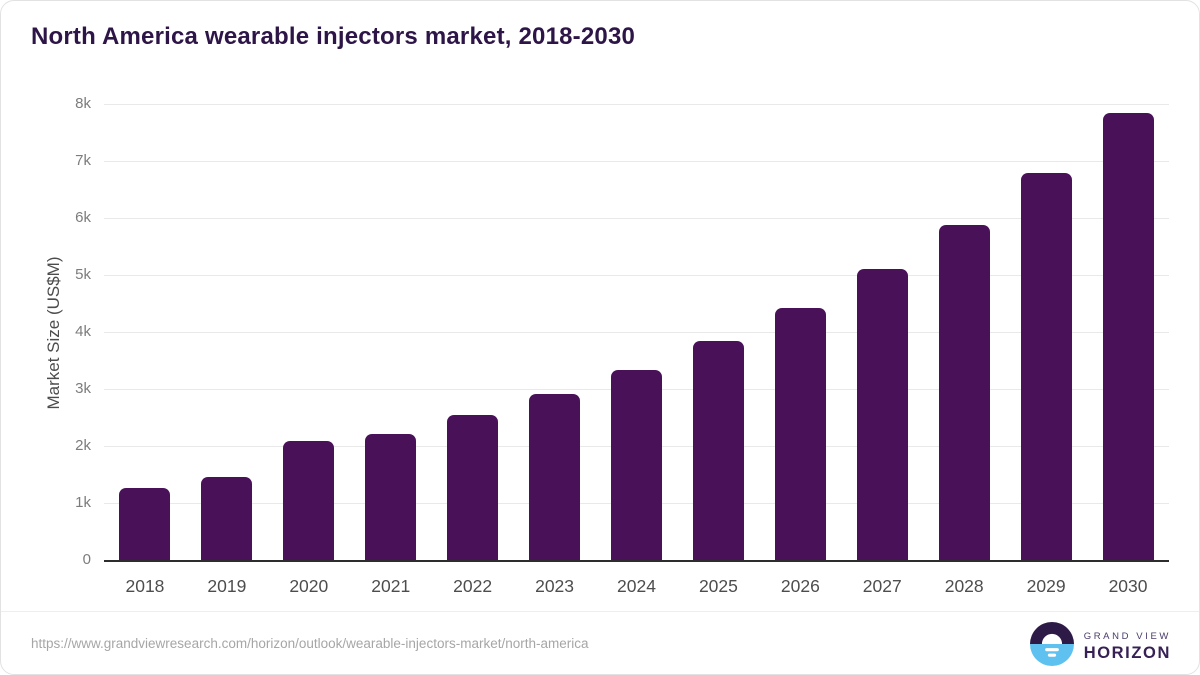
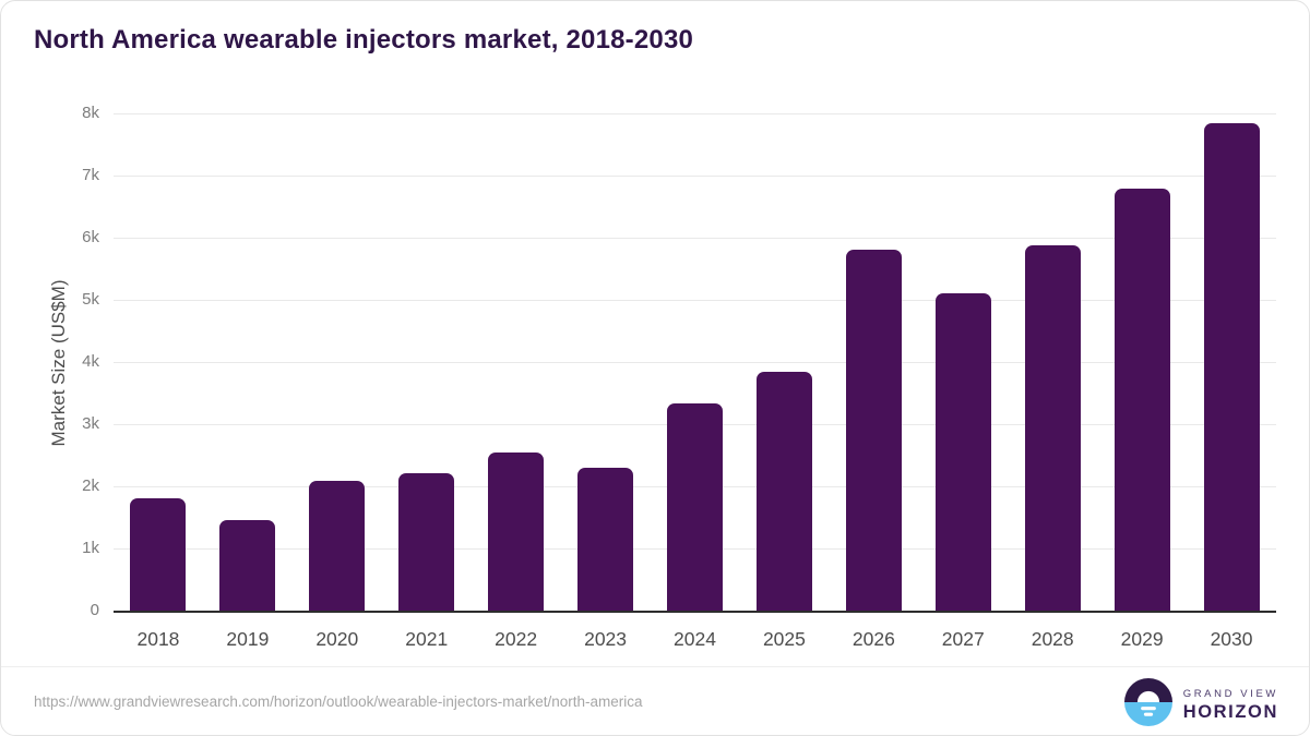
2018: 1.3k -> 1.8k
2023: 2.9k -> 2.3k
2026: 4.4k -> 5.8k
